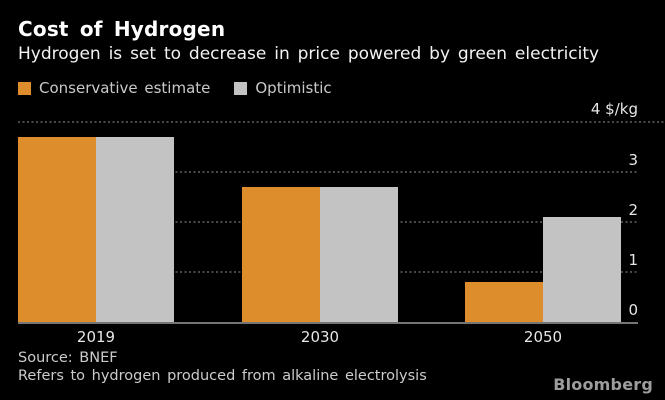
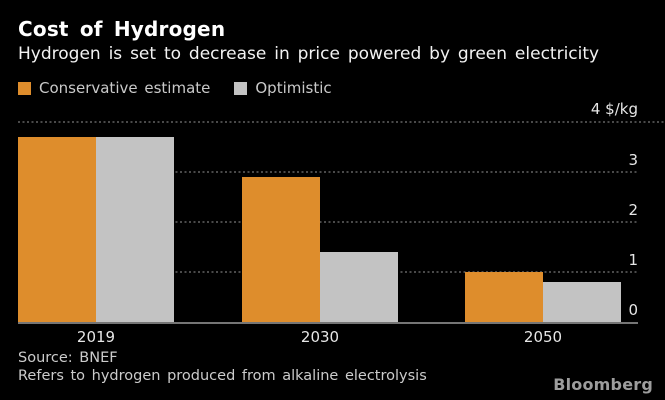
Conservative estimate/2030: 2.7 -> 2.9
Optimistic/2030: 2.7 -> 1.4
Conservative estimate/2050: 0.8 -> 1.0
Optimistic/2050: 2.1 -> 0.8
